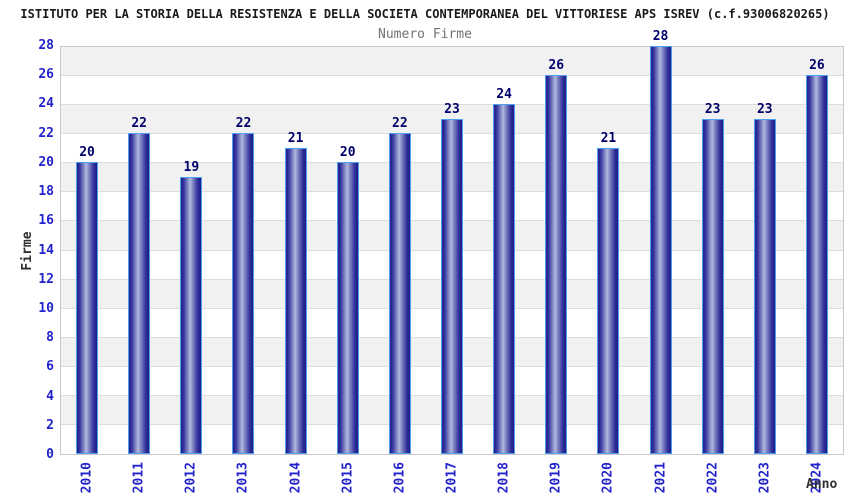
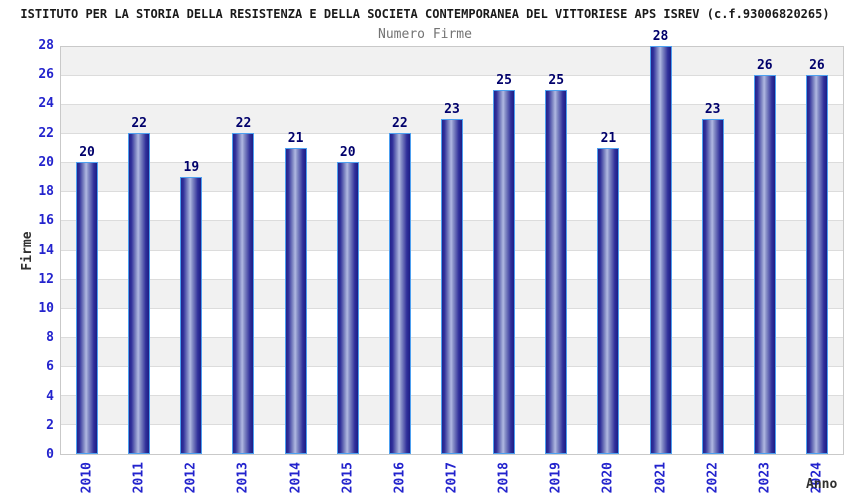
2018: 24 -> 25
2019: 26 -> 25
2023: 23 -> 26
